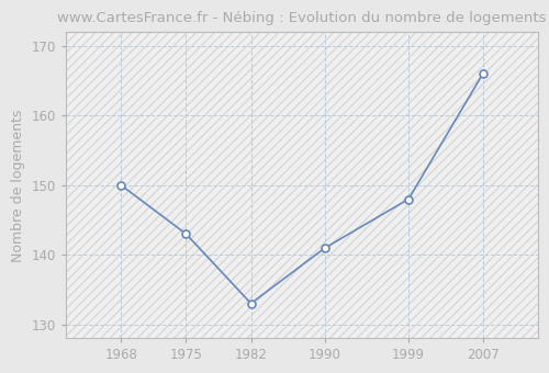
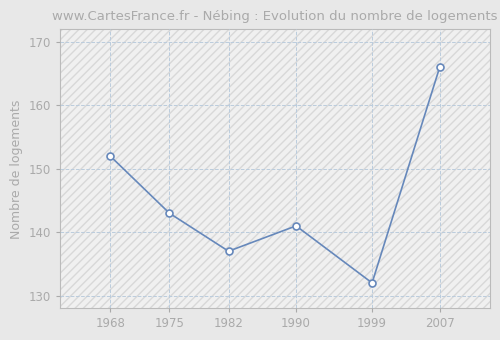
1968: 150 -> 152
1982: 133 -> 137
1999: 148 -> 132
